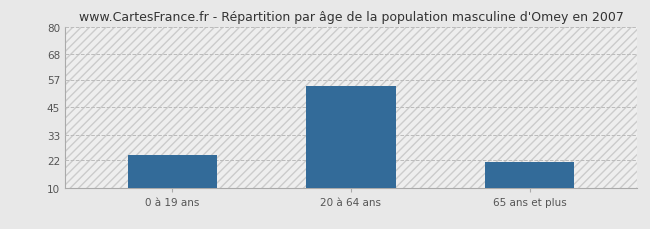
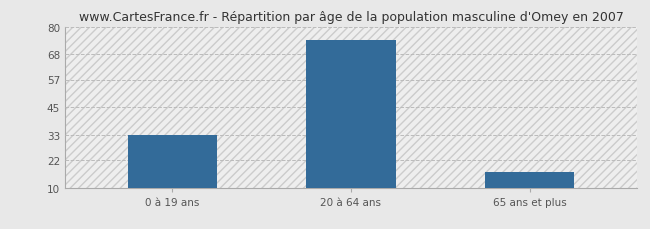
0 à 19 ans: 24 -> 33
20 à 64 ans: 54 -> 74
65 ans et plus: 21 -> 17
